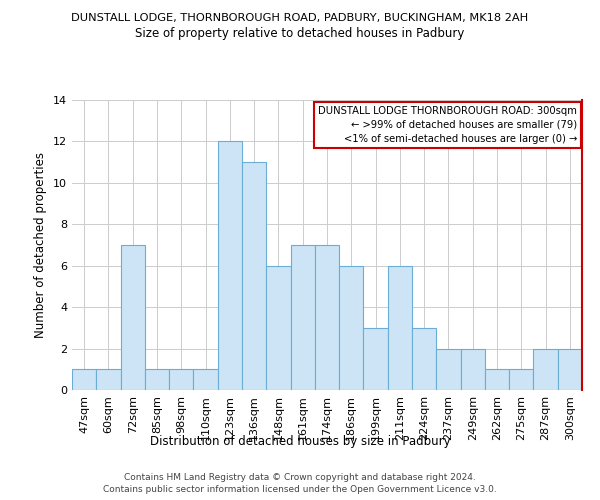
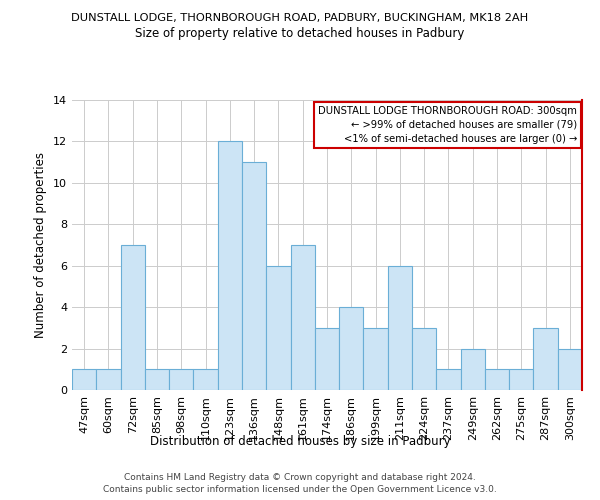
174sqm: 7 -> 3
186sqm: 6 -> 4
237sqm: 2 -> 1
287sqm: 2 -> 3
